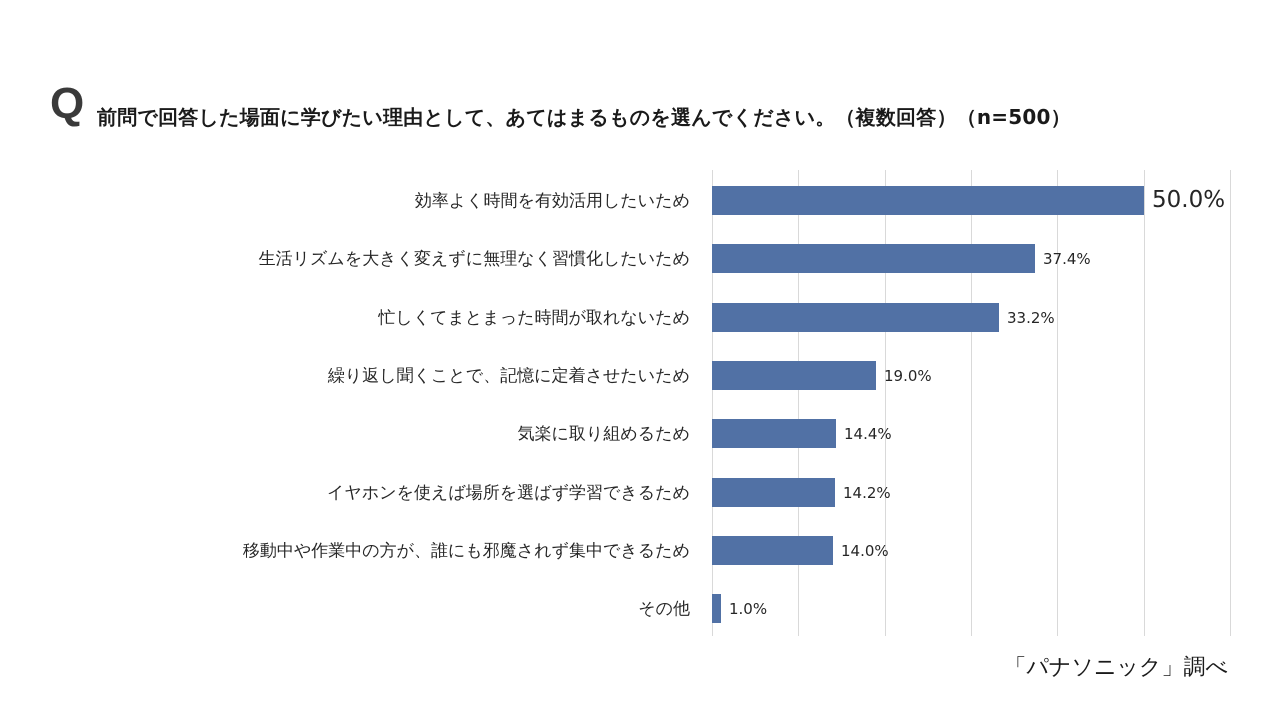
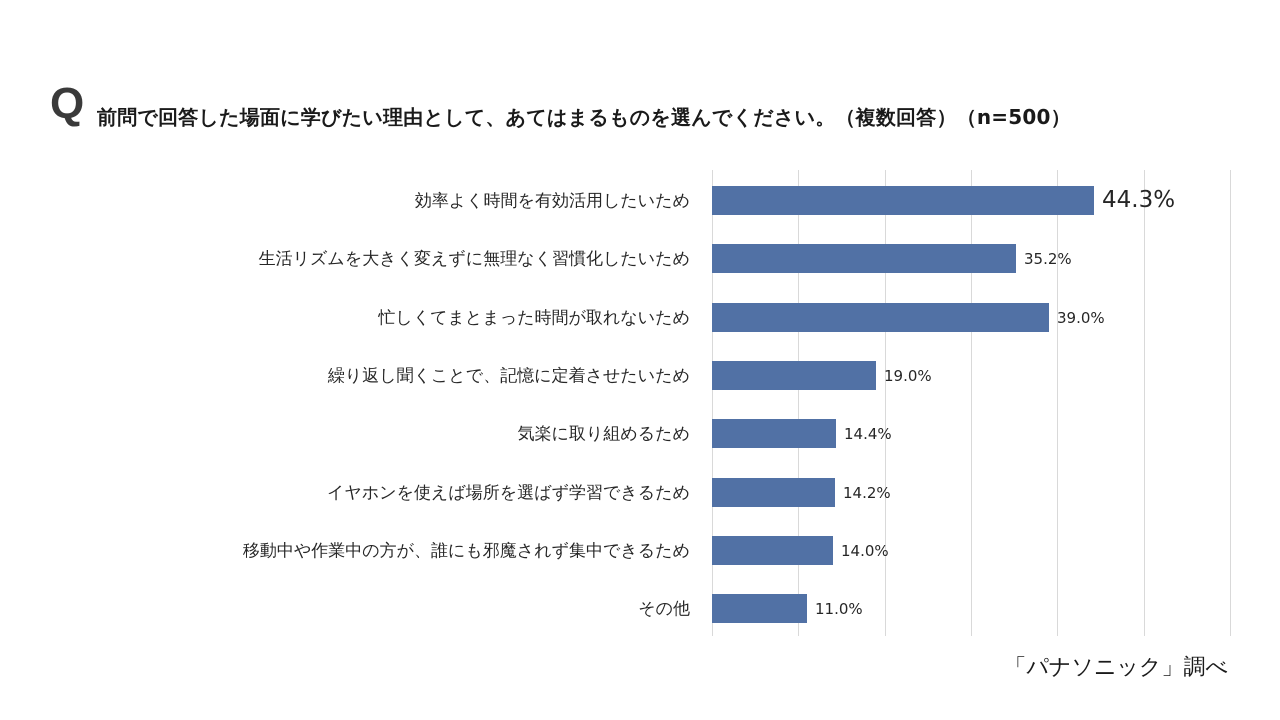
効率よく時間を有効活用したいため: 50.0% -> 44.3%
生活リズムを大きく変えずに無理なく習慣化したいため: 37.4% -> 35.2%
忙しくてまとまった時間が取れないため: 33.2% -> 39.0%
その他: 1.0% -> 11.0%
